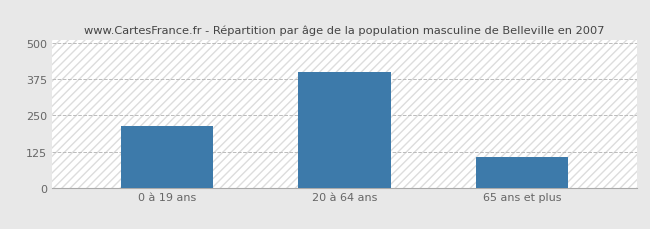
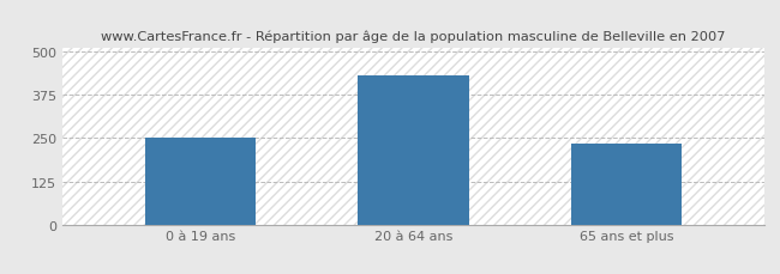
0 à 19 ans: 215 -> 250
20 à 64 ans: 400 -> 430
65 ans et plus: 107 -> 235
